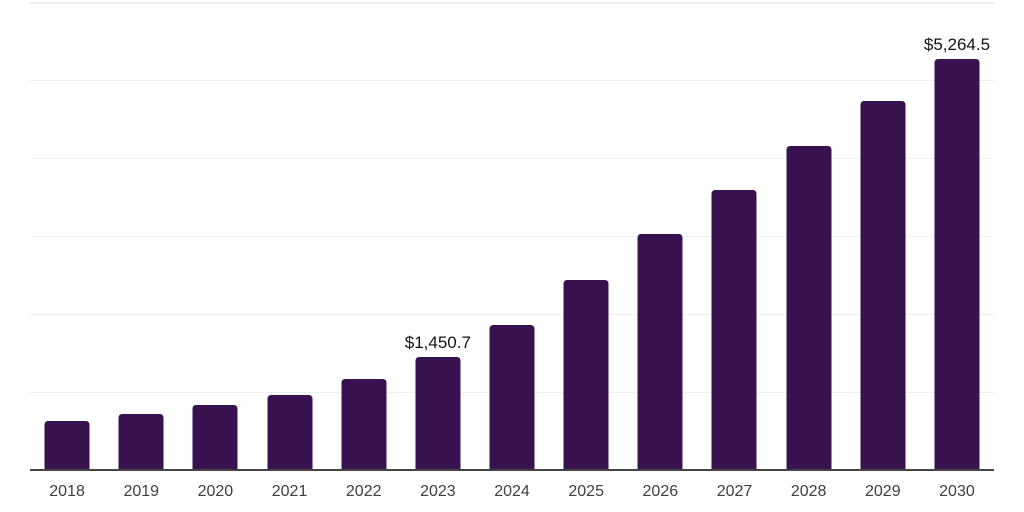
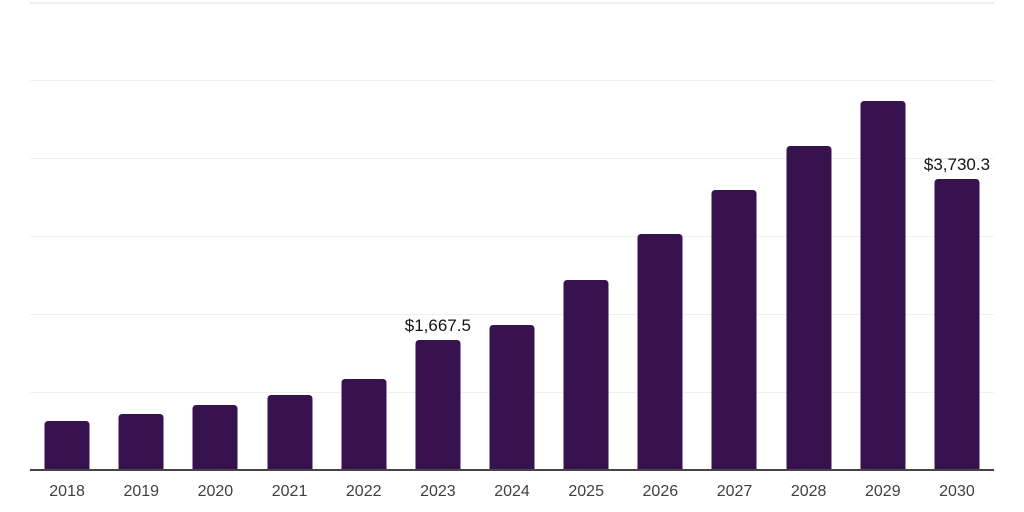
2023: $1,450.7 -> $1,667.5
2030: $5,264.5 -> $3,730.3
